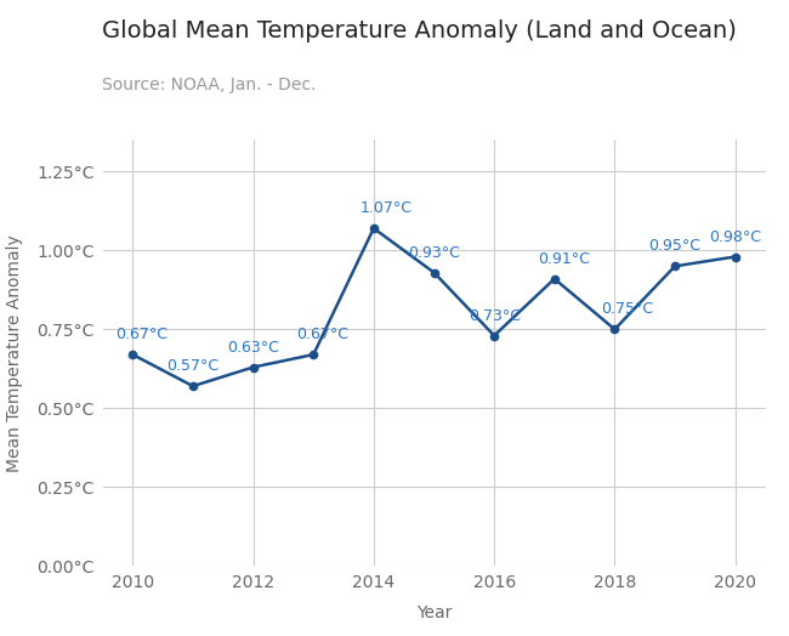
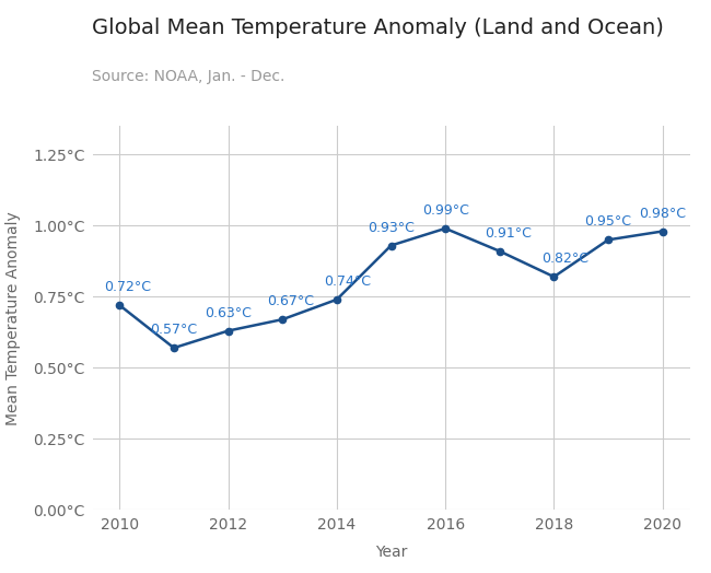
2010: 0.67°C -> 0.72°C
2014: 1.07°C -> 0.74°C
2016: 0.73°C -> 0.99°C
2018: 0.75°C -> 0.82°C
